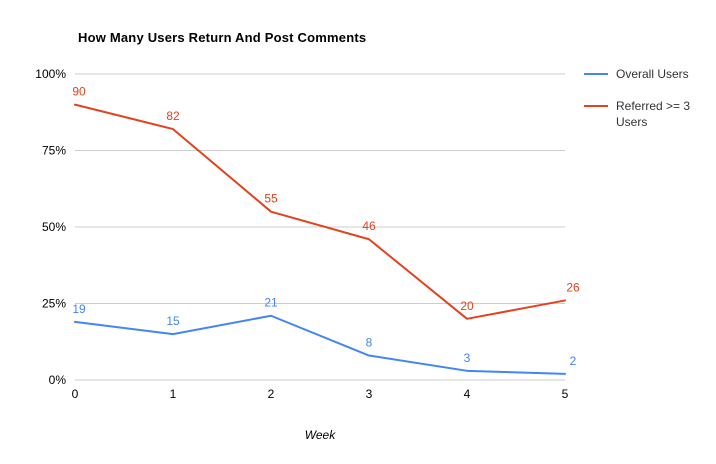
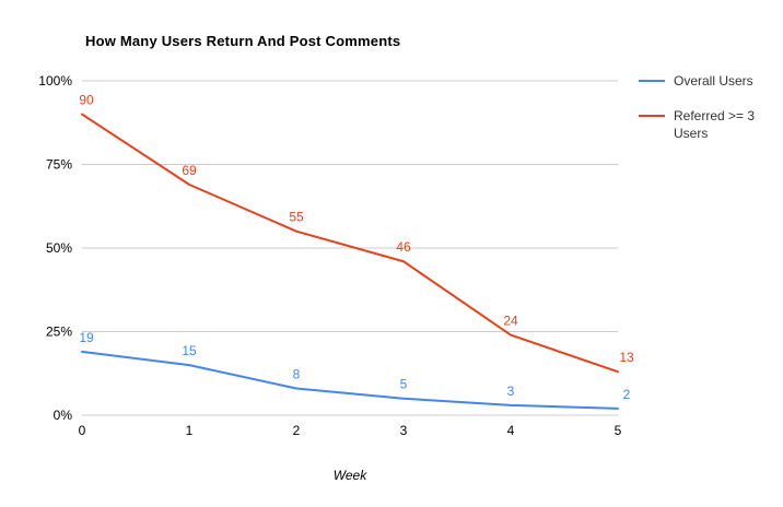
Referred >= 3 Users/1: 82 -> 69
Overall Users/2: 21 -> 8
Overall Users/3: 8 -> 5
Referred >= 3 Users/4: 20 -> 24
Referred >= 3 Users/5: 26 -> 13
